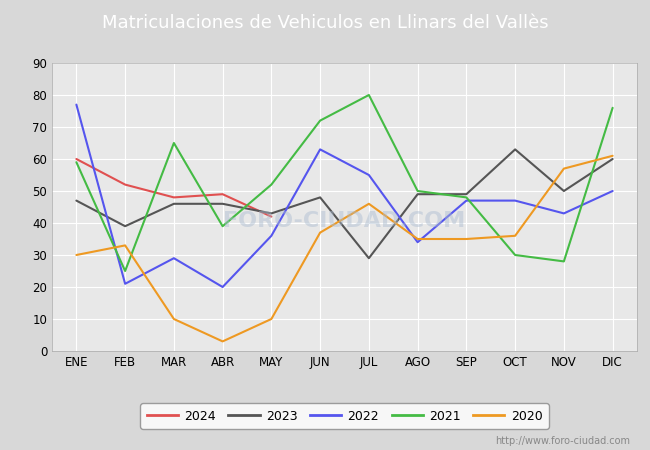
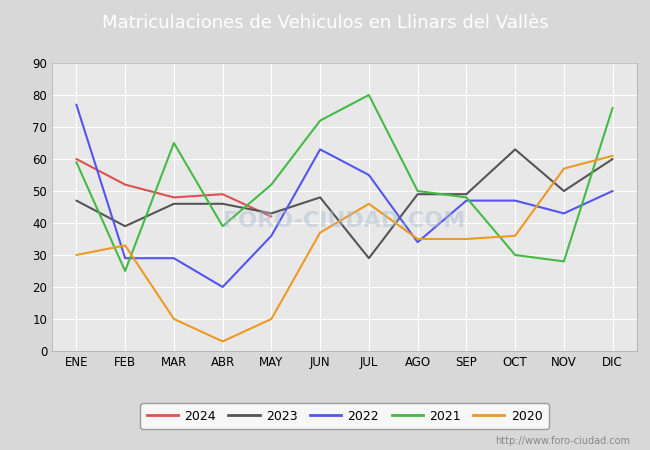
2022/FEB: 21 -> 29
